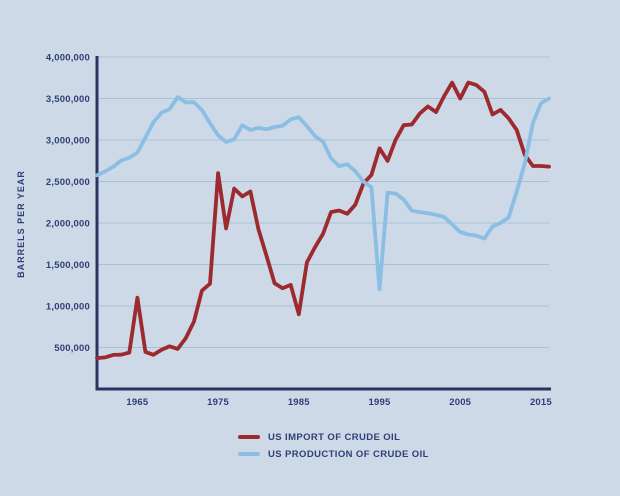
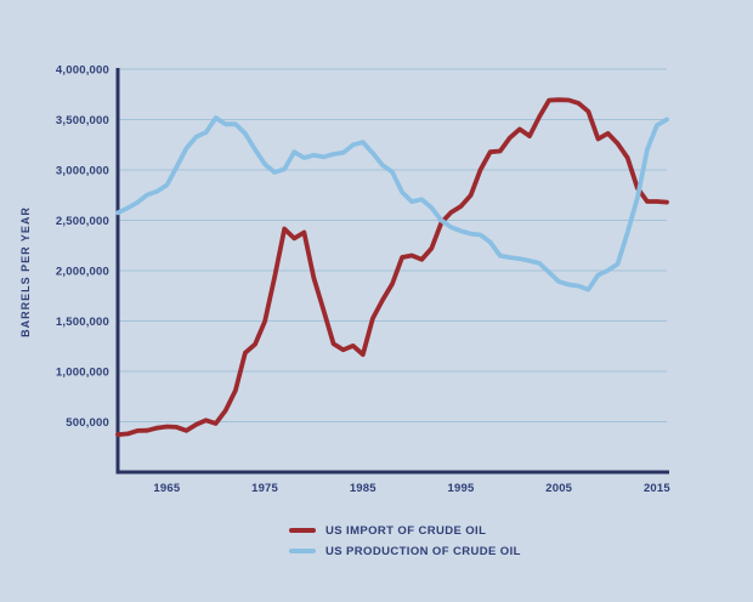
US IMPORT OF CRUDE OIL/1965: 1100000 -> 500000
US IMPORT OF CRUDE OIL/1975: 2600000 -> 1500000
US IMPORT OF CRUDE OIL/1985: 900000 -> 1200000
US IMPORT OF CRUDE OIL/1995: 2900000 -> 2600000
US PRODUCTION OF CRUDE OIL/1995: 1200000 -> 2400000
US IMPORT OF CRUDE OIL/2005: 3500000 -> 3700000
